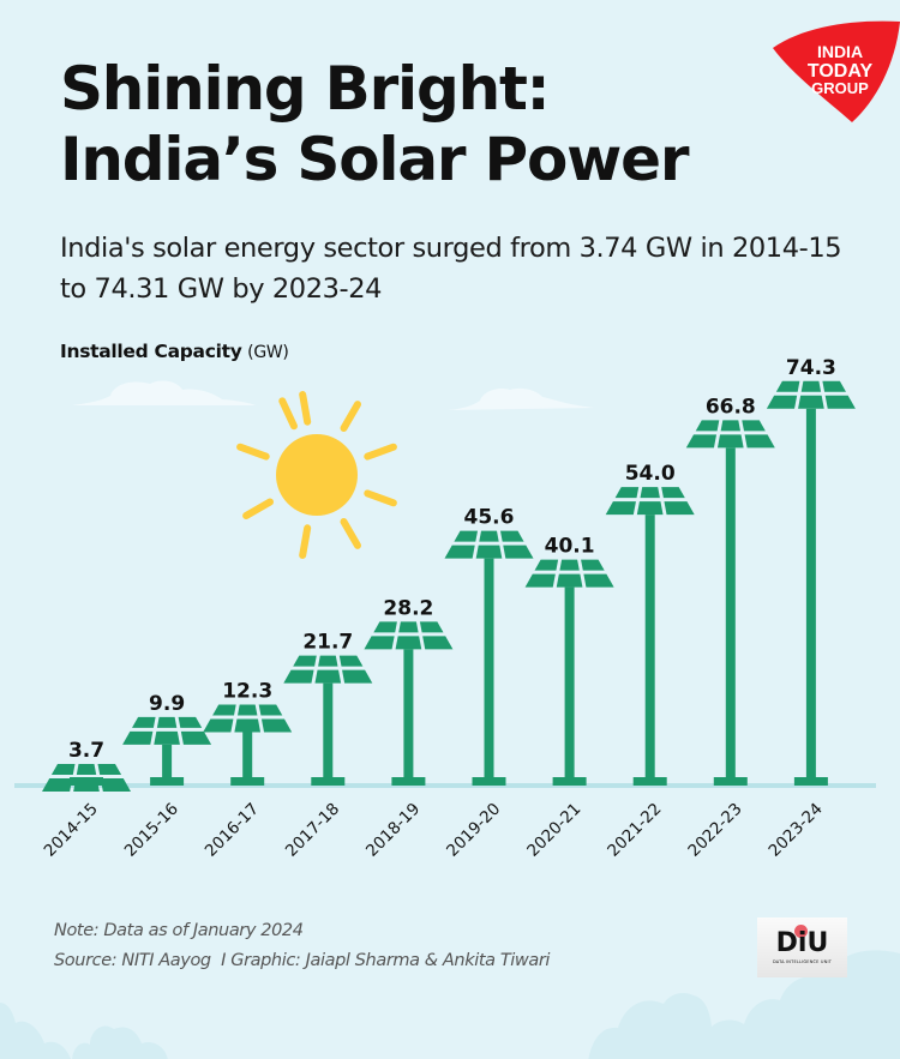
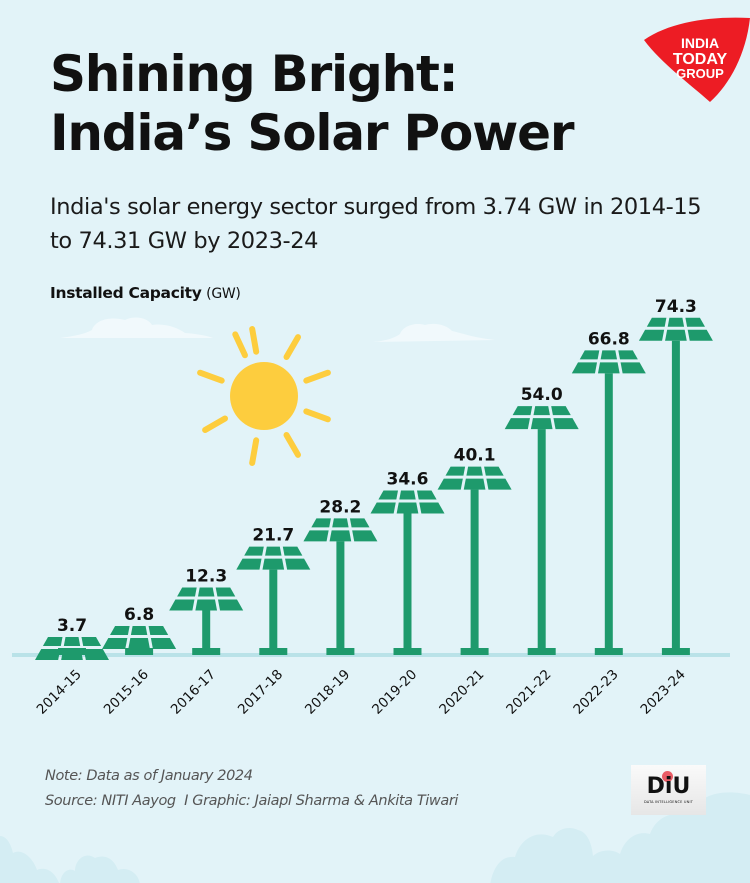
2015-16: 9.9 -> 6.8
2019-20: 45.6 -> 34.6
